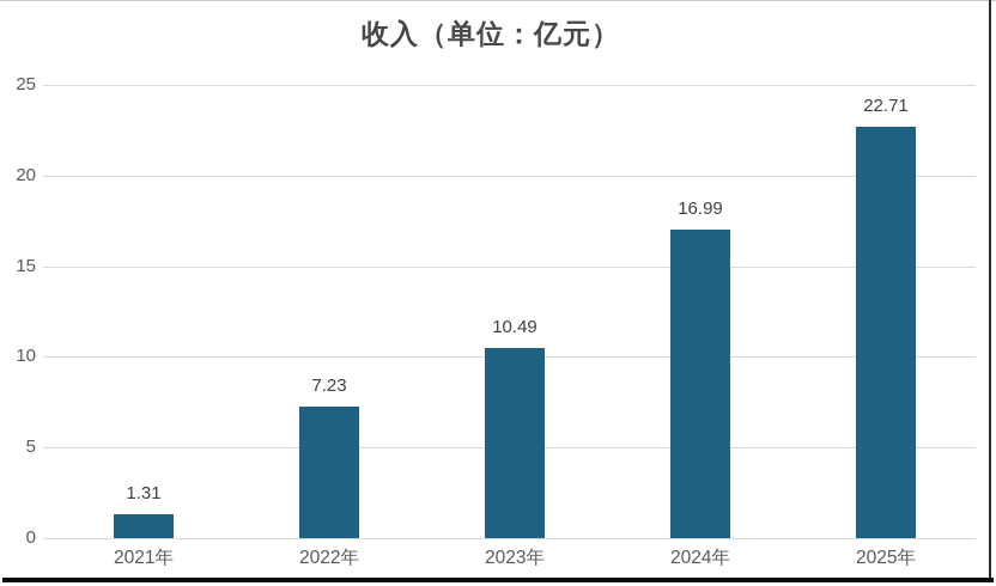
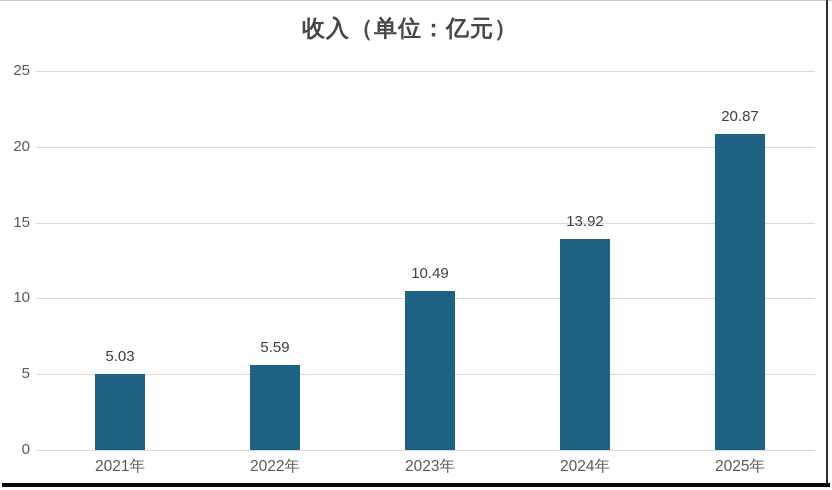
2021年: 1.31 -> 5.03
2022年: 7.23 -> 5.59
2024年: 16.99 -> 13.92
2025年: 22.71 -> 20.87
